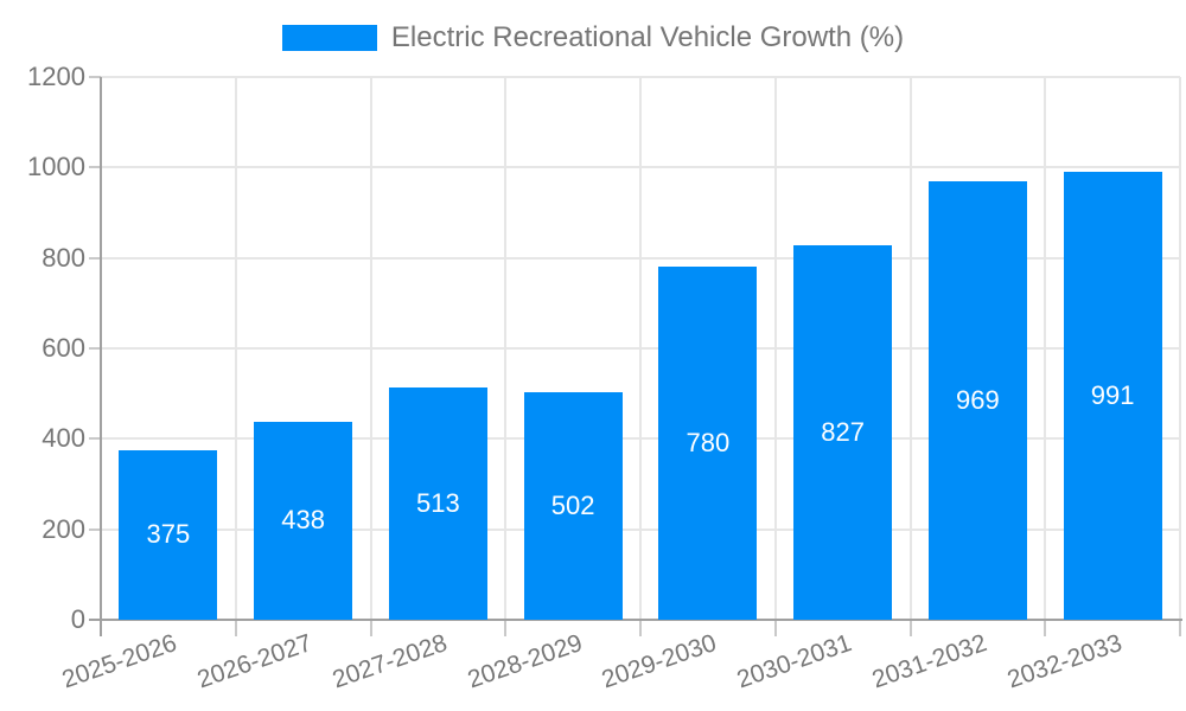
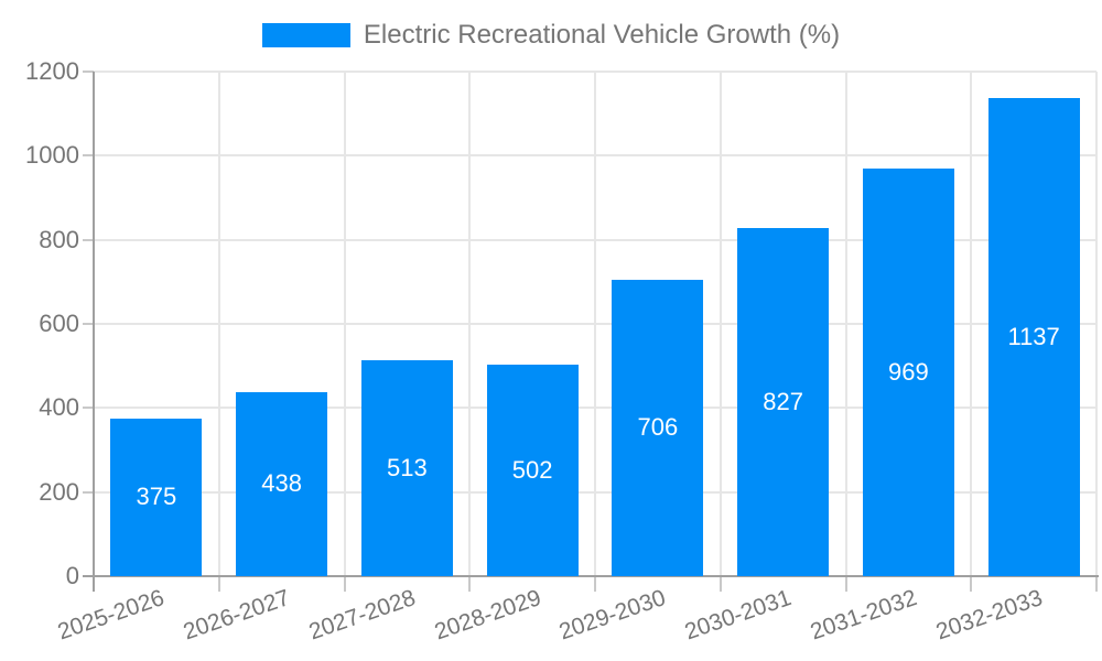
2029-2030: 780 -> 706
2032-2033: 991 -> 1137
